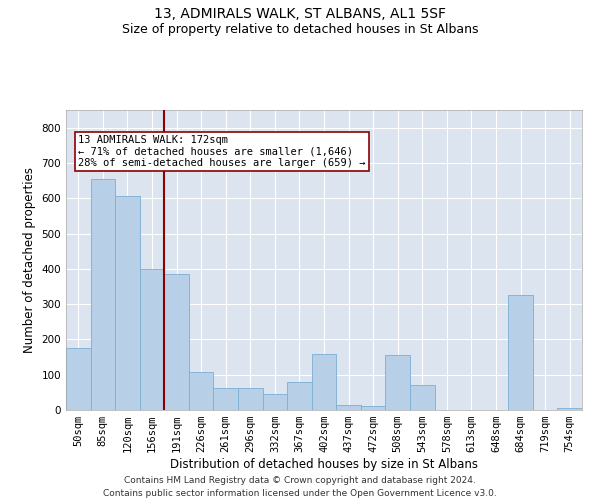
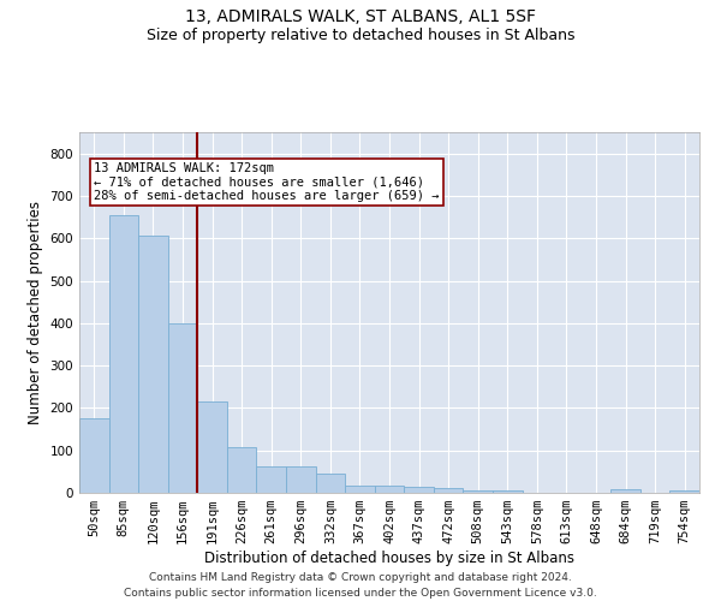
191sqm: 385 -> 215
367sqm: 80 -> 18
402sqm: 160 -> 16
508sqm: 155 -> 7
543sqm: 70 -> 7
684sqm: 325 -> 8
